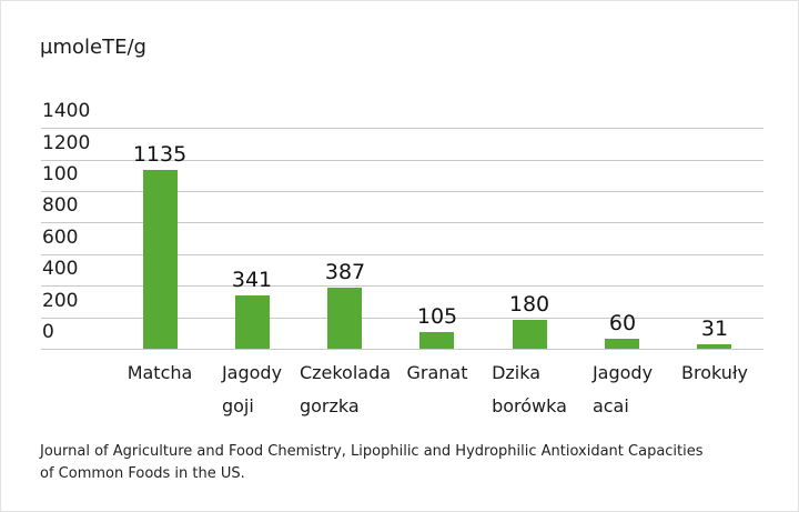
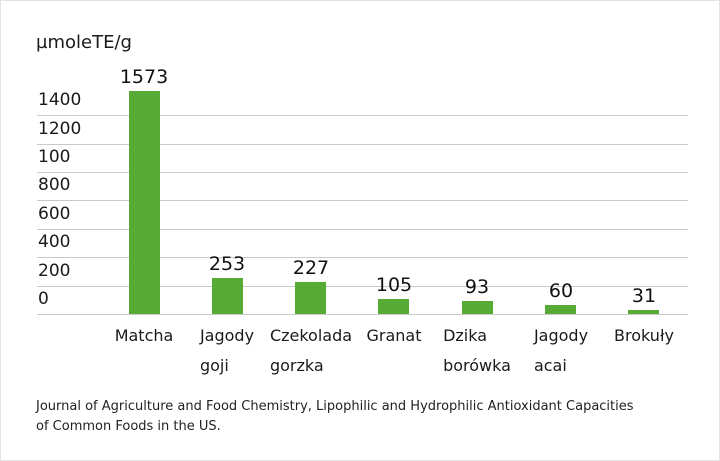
Matcha: 1135 -> 1573
Jagody goji: 341 -> 253
Czekolada gorzka: 387 -> 227
Dzika borówka: 180 -> 93
